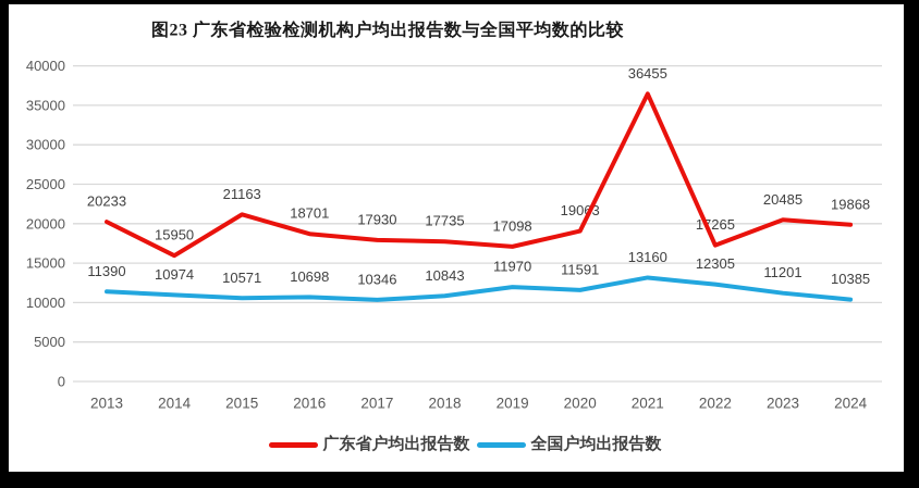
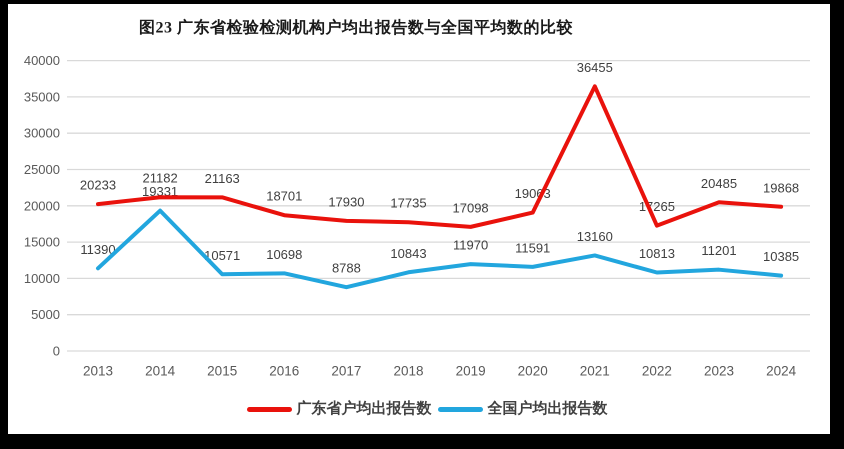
广东省户均出报告数/2014: 15950 -> 21182
全国户均出报告数/2014: 10974 -> 19331
全国户均出报告数/2017: 10346 -> 8788
全国户均出报告数/2022: 12305 -> 10813
